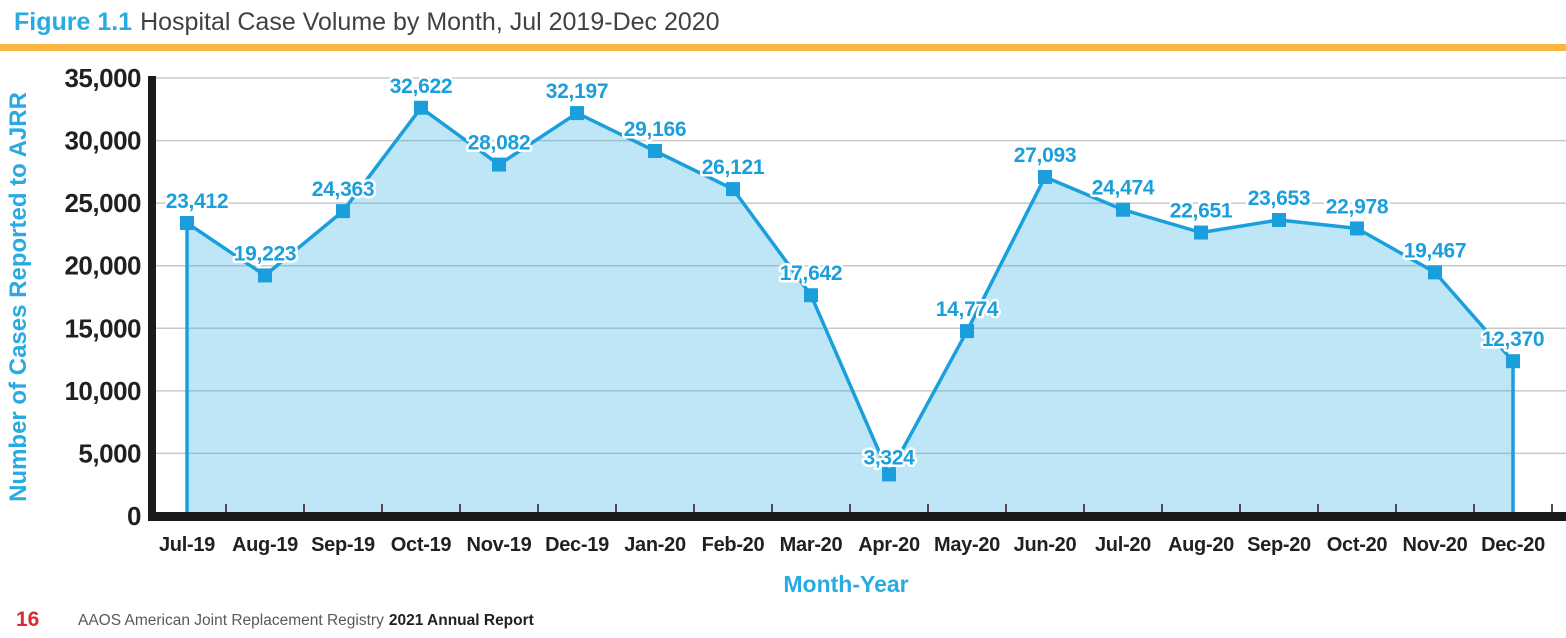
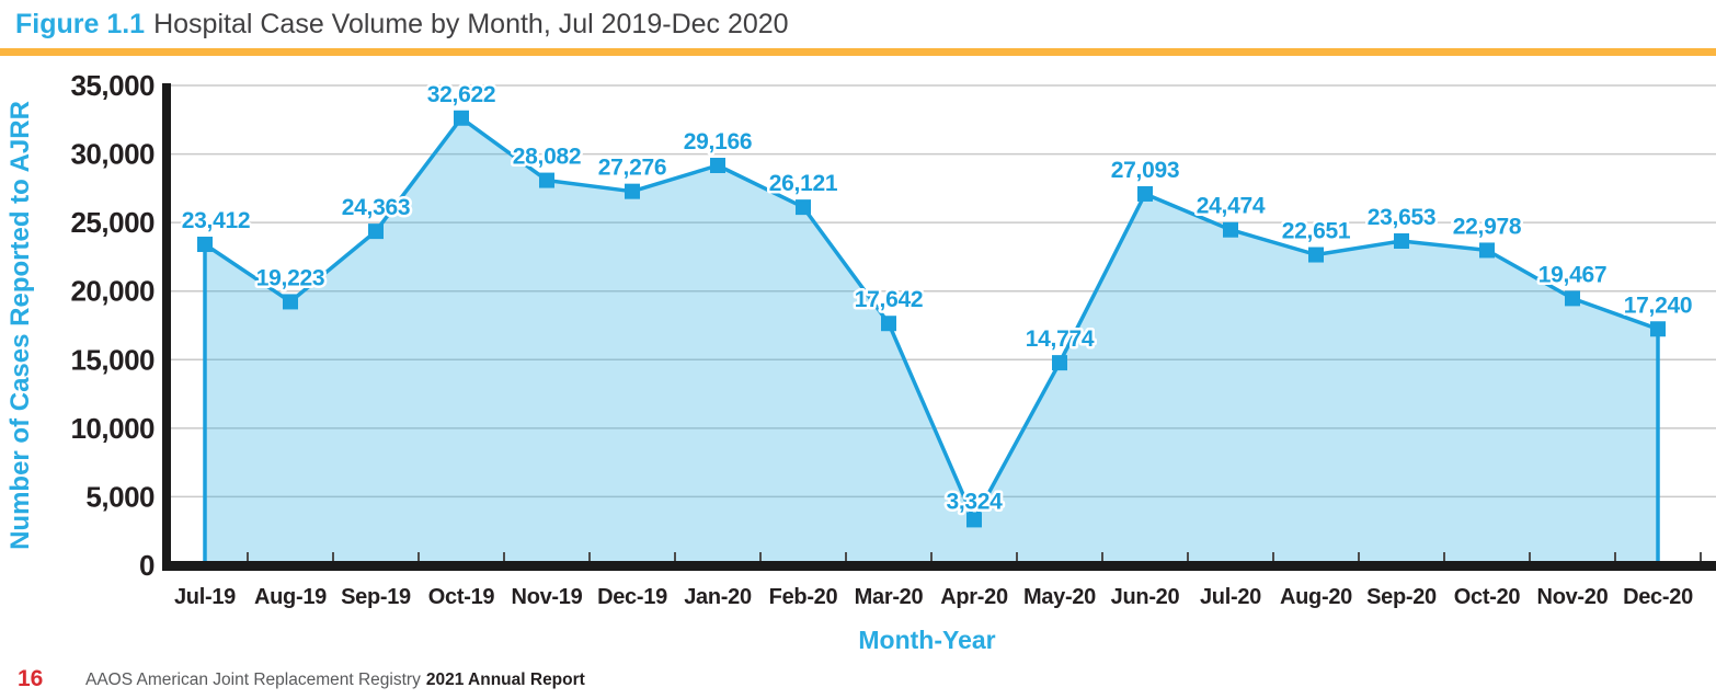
Dec-19: 32,197 -> 27,276
Dec-20: 12,370 -> 17,240
